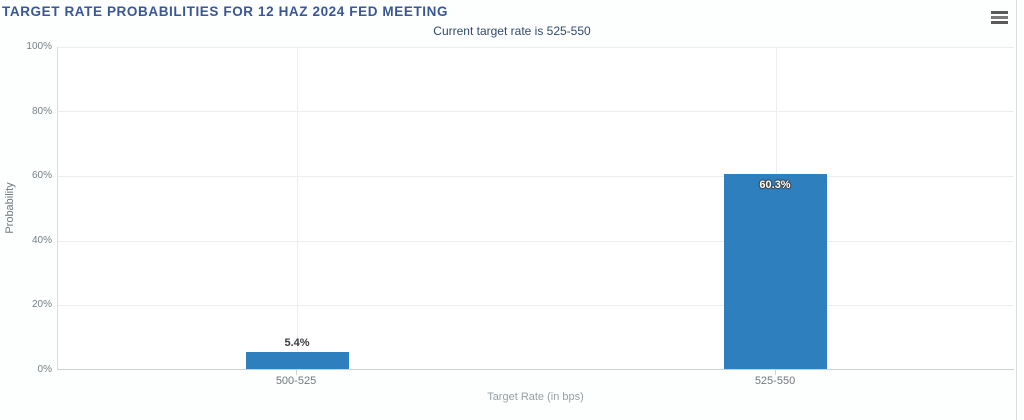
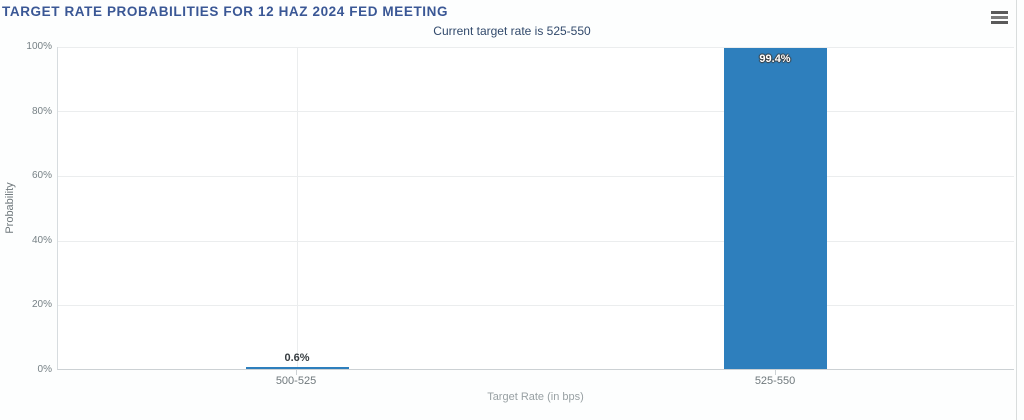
500-525: 5.4% -> 0.6%
525-550: 60.3% -> 99.4%
